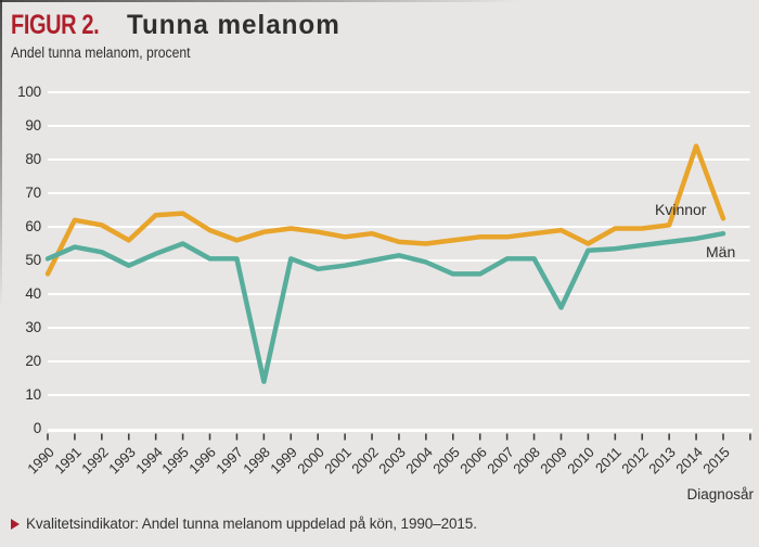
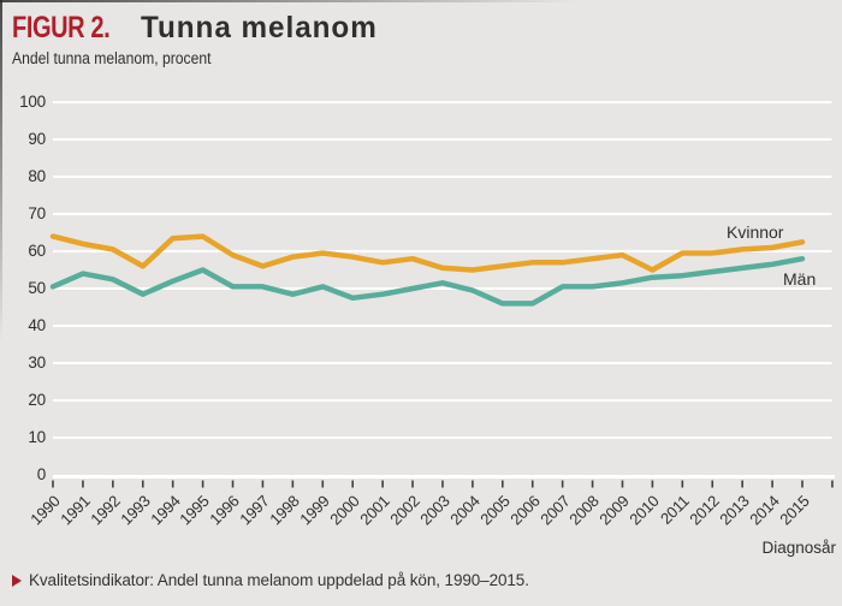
Kvinnor/1990: 46 -> 64
Män/1998: 14 -> 48
Män/2009: 36 -> 52
Kvinnor/2014: 84 -> 61
